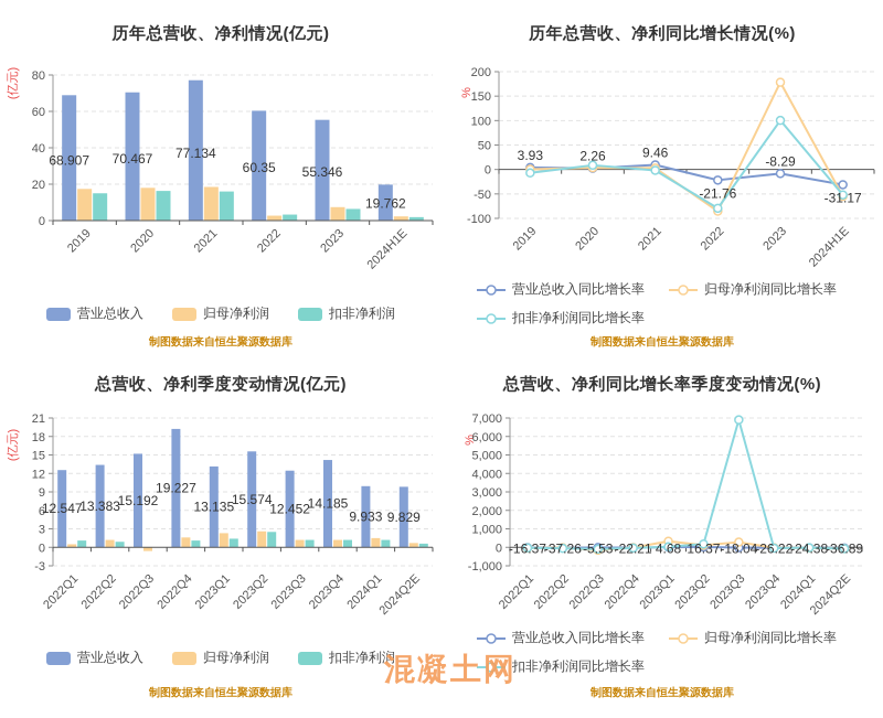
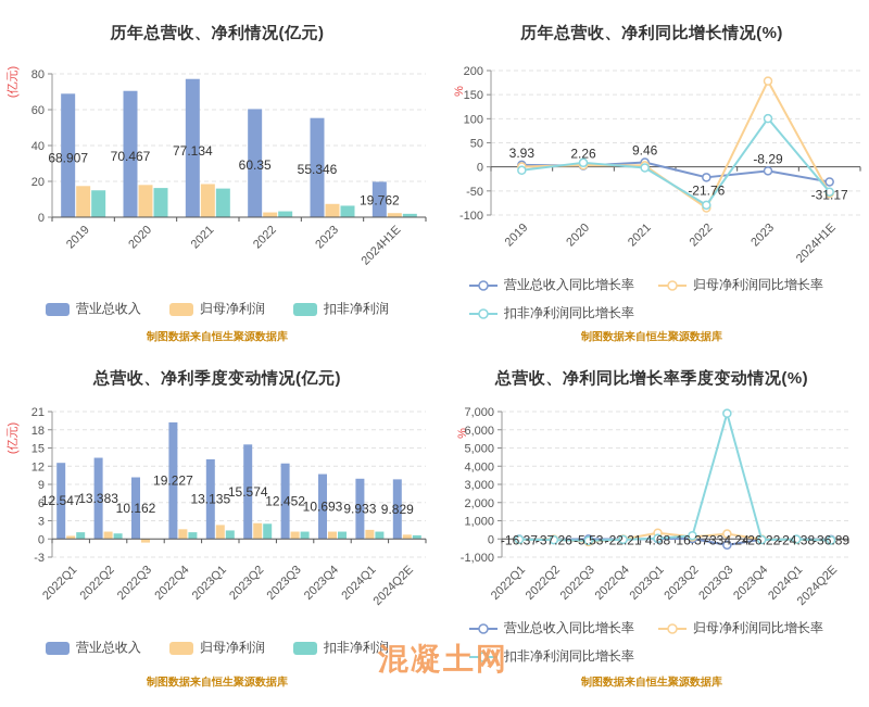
总营收、净利季度变动情况(亿元)/营业总收入/2022Q3: 15.192 -> 10.162
总营收、净利季度变动情况(亿元)/营业总收入/2023Q4: 14.185 -> 10.693
总营收、净利同比增长率季度变动情况(%)/营业总收入同比增长率/2023Q3: -18.04 -> -334.24
